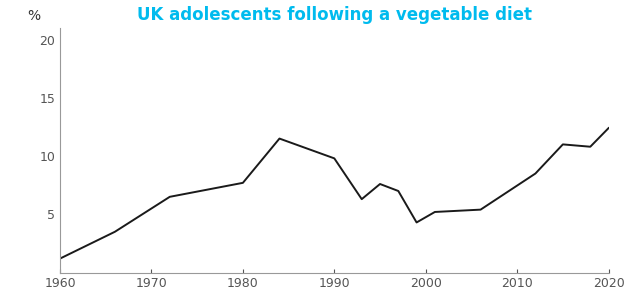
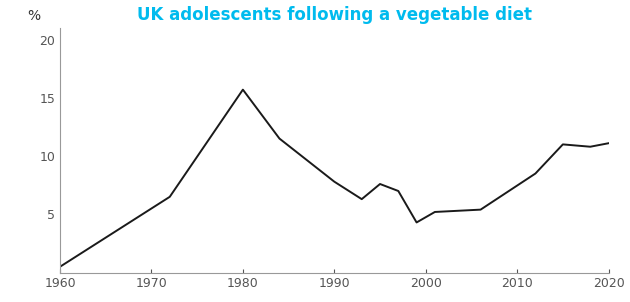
1960: 1.2 -> 0.5
1980: 7.7 -> 15.7
1990: 9.8 -> 7.8
2020: 12.4 -> 11.1
